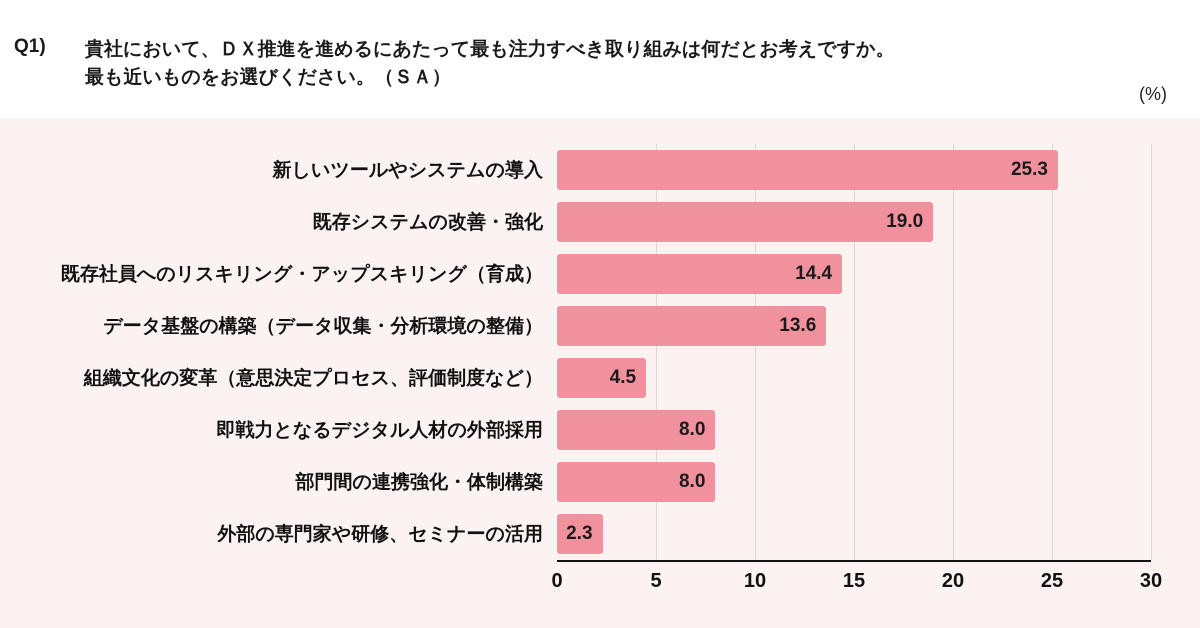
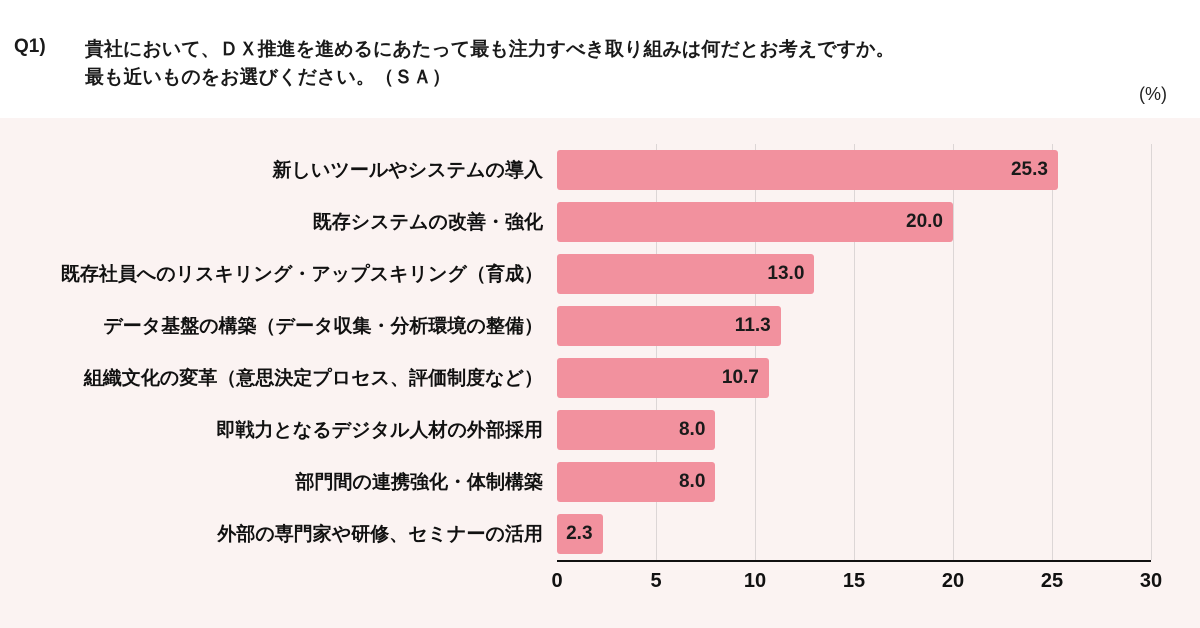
既存システムの改善・強化: 19.0 -> 20.0
既存社員へのリスキリング・アップスキリング（育成）: 14.4 -> 13.0
データ基盤の構築（データ収集・分析環境の整備）: 13.6 -> 11.3
組織文化の変革（意思決定プロセス、評価制度など）: 4.5 -> 10.7
